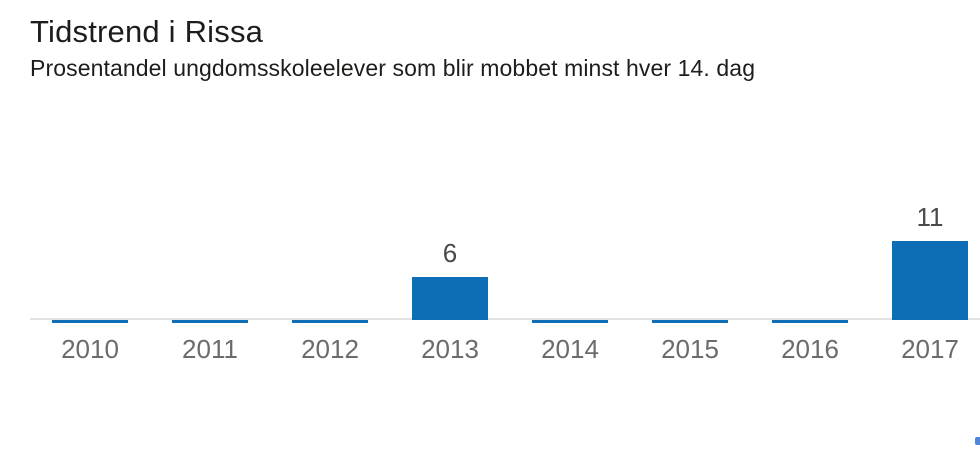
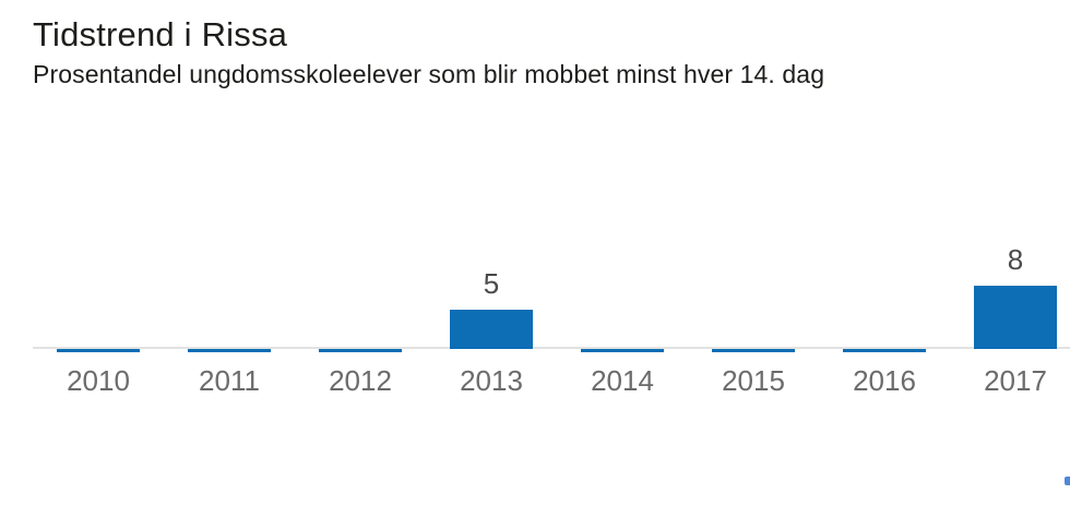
2013: 6 -> 5
2017: 11 -> 8
